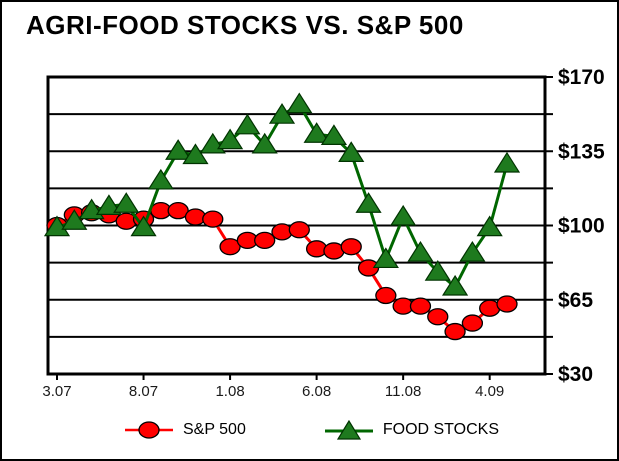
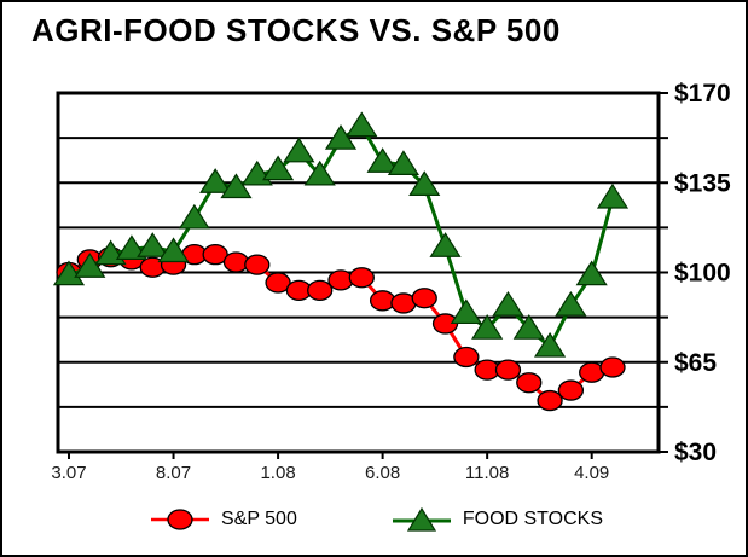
FOOD STOCKS/8.07: $99 -> $108
S&P 500/1.08: $90 -> $96
FOOD STOCKS/11.08: $104 -> $78
